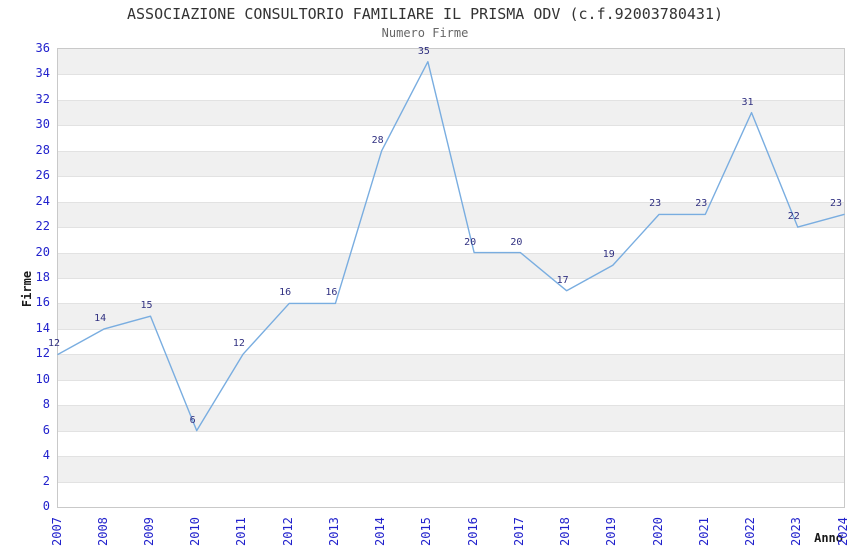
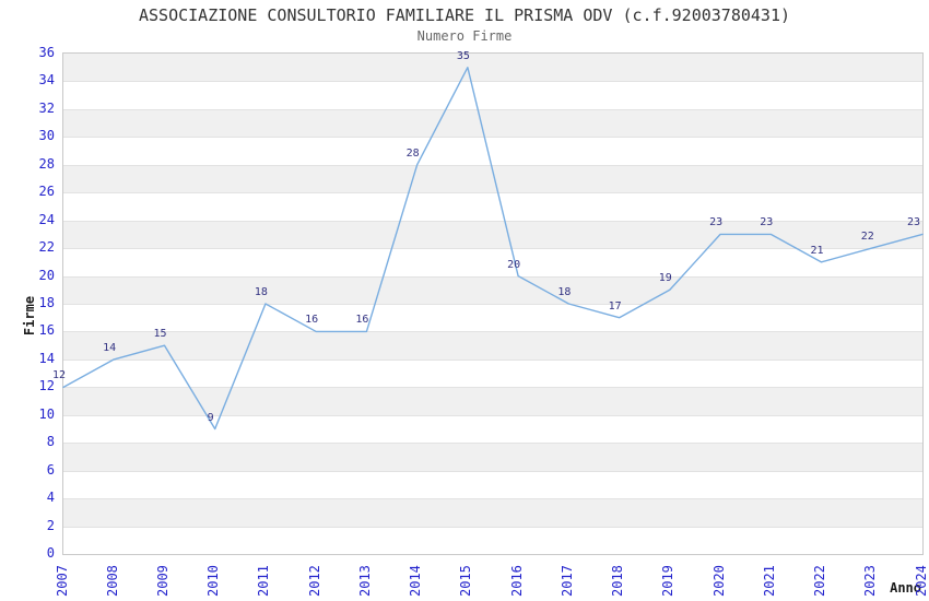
2010: 6 -> 9
2011: 12 -> 18
2017: 20 -> 18
2022: 31 -> 21
